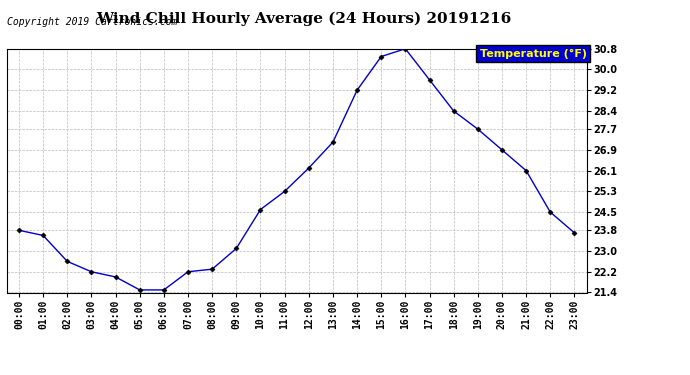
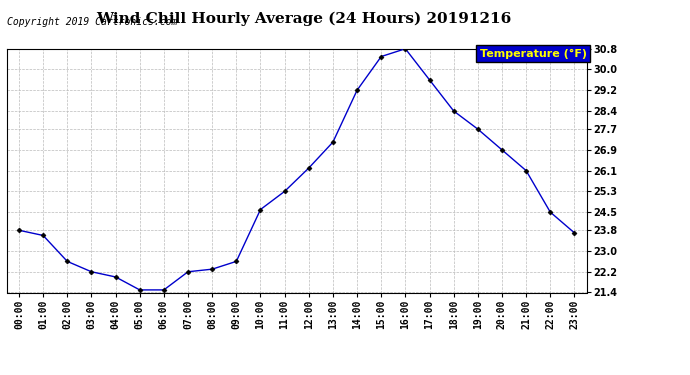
09:00: 23.1 -> 22.6
